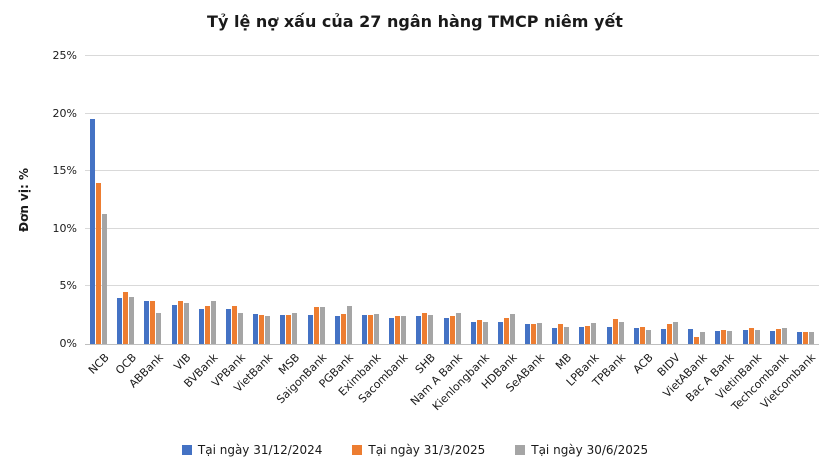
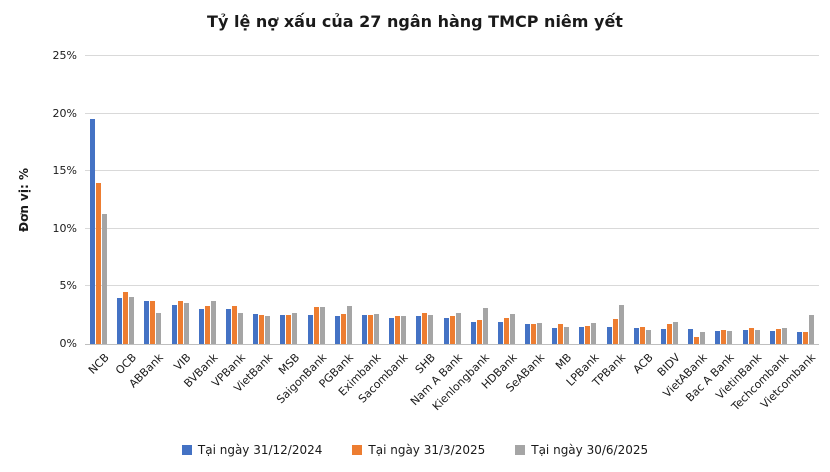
Tại ngày 30/6/2025/Kienlongbank: 1.9% -> 3.1%
Tại ngày 30/6/2025/TPBank: 1.9% -> 3.4%
Tại ngày 30/6/2025/Vietcombank: 1.0% -> 2.5%
